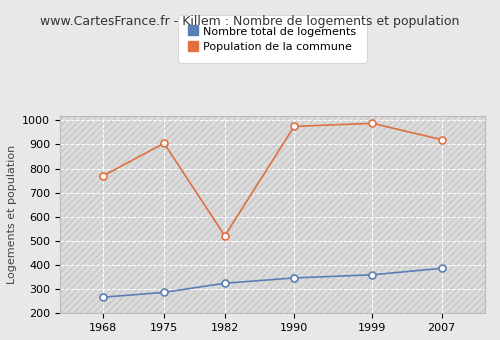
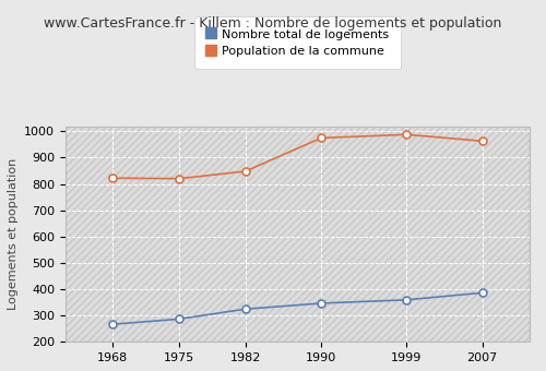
Population de la commune/1968: 770 -> 822
Population de la commune/1975: 905 -> 820
Population de la commune/1982: 520 -> 848
Population de la commune/2007: 920 -> 963
